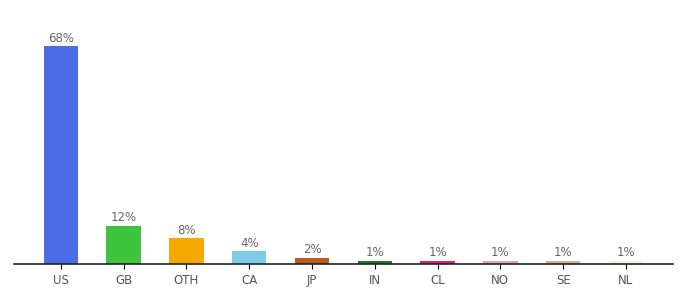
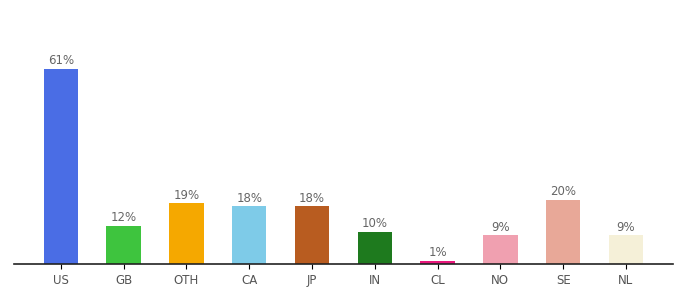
US: 68% -> 61%
OTH: 8% -> 19%
CA: 4% -> 18%
JP: 2% -> 18%
IN: 1% -> 10%
NO: 1% -> 9%
SE: 1% -> 20%
NL: 1% -> 9%
